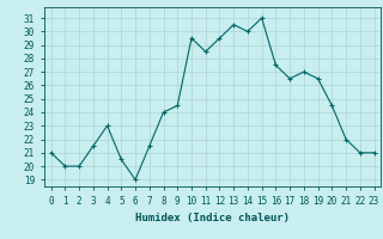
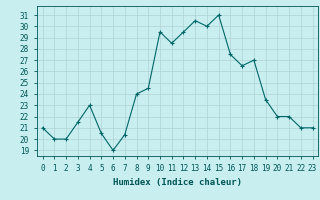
7: 21.5 -> 20.4
19: 26.5 -> 23.5
20: 24.5 -> 22.0
